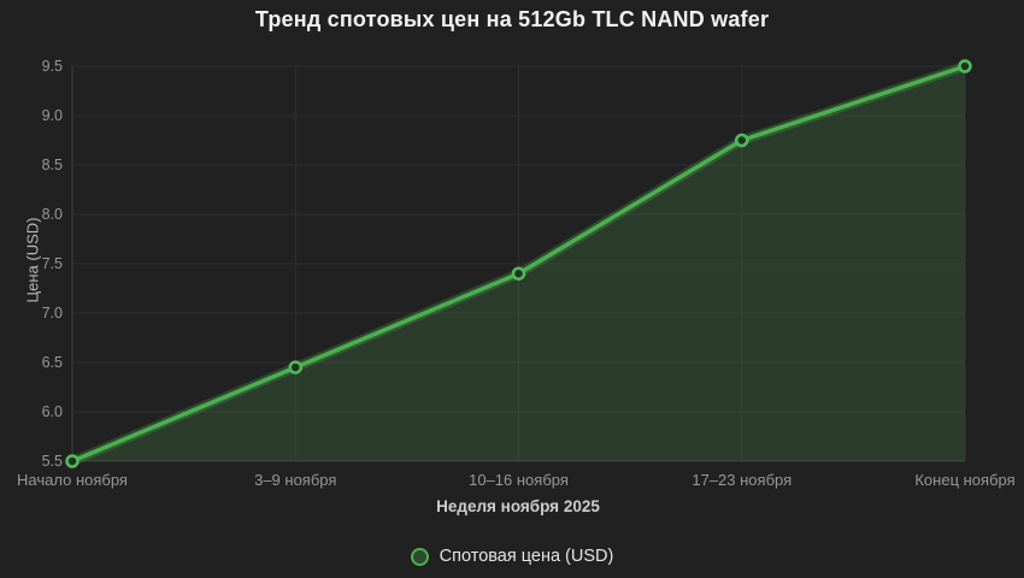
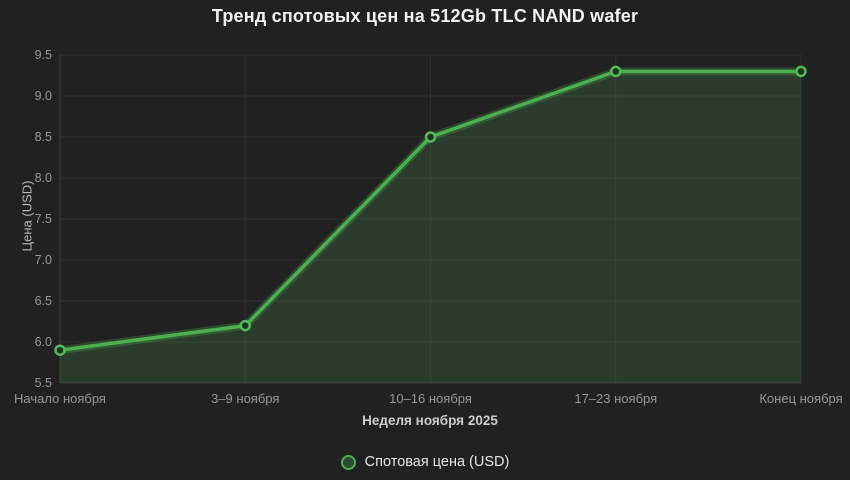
Начало ноября: 5.5 -> 5.9
3–9 ноября: 6.5 -> 6.2
10–16 ноября: 7.4 -> 8.5
17–23 ноября: 8.8 -> 9.3
Конец ноября: 9.5 -> 9.3
